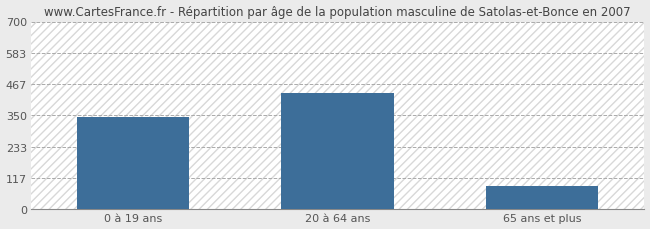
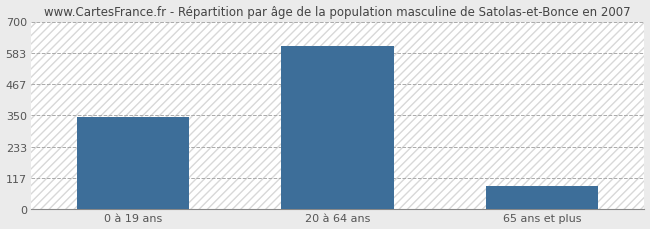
20 à 64 ans: 435 -> 610
